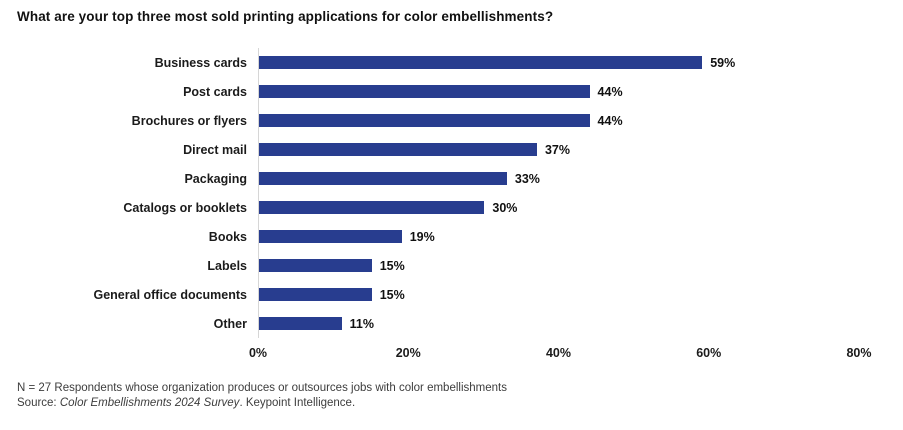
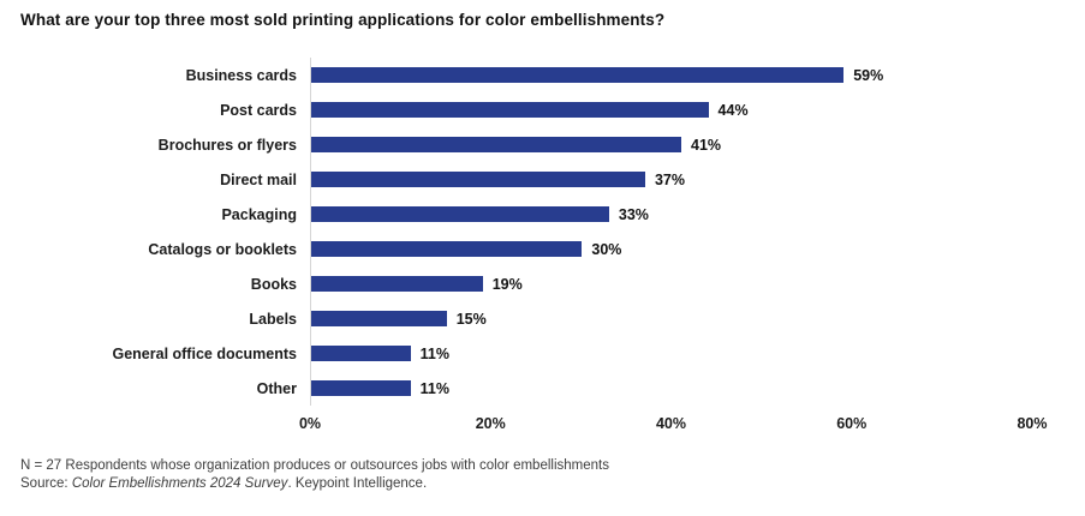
Brochures or flyers: 44% -> 41%
General office documents: 15% -> 11%
